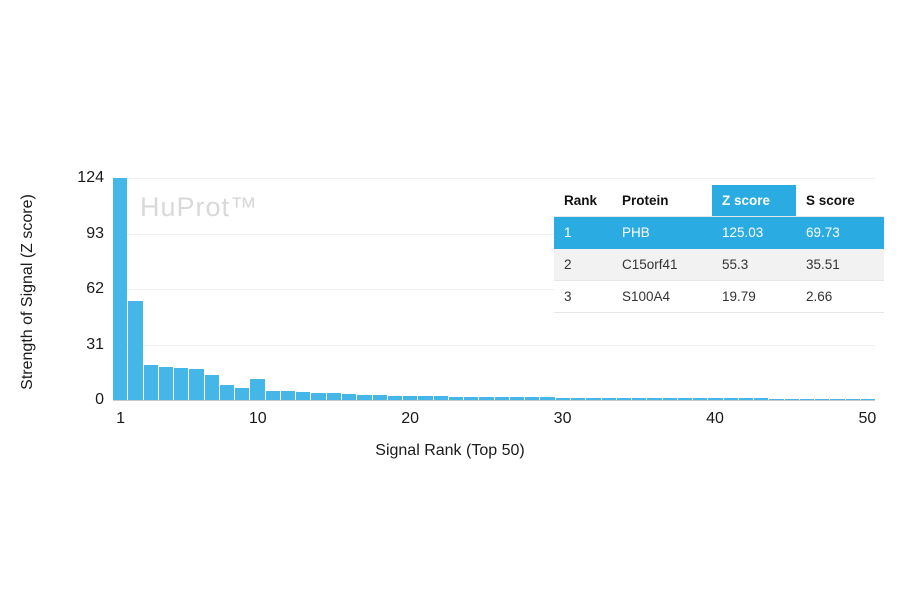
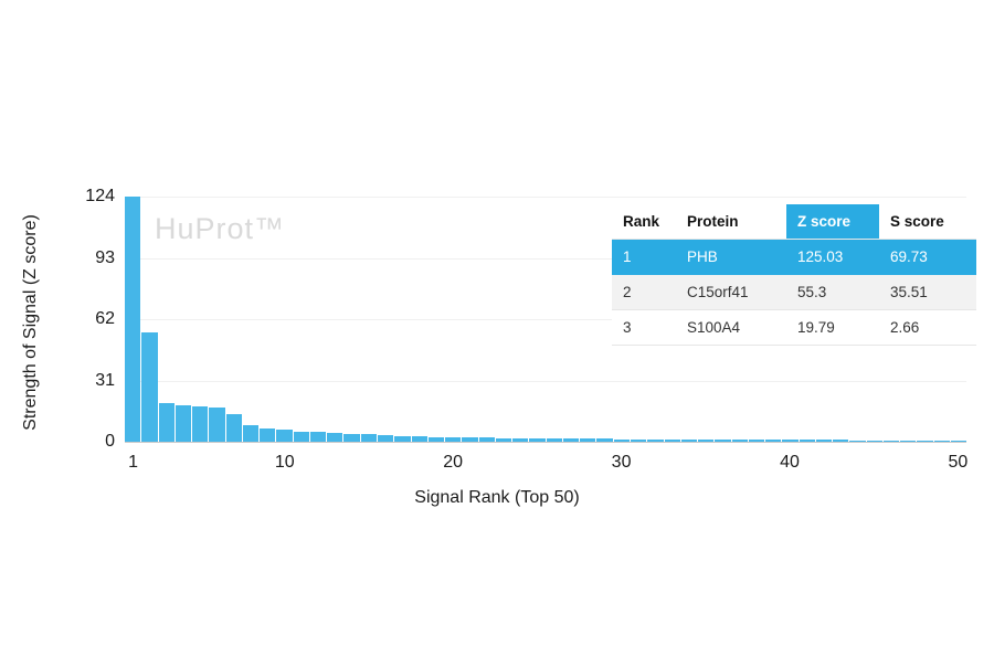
10: 12 -> 6
